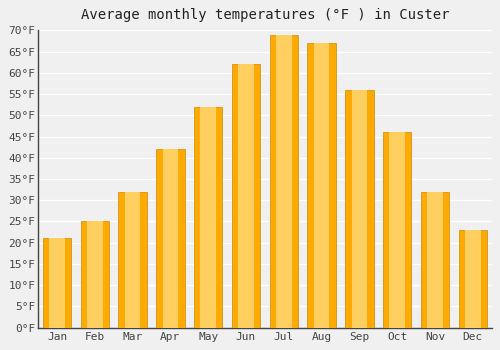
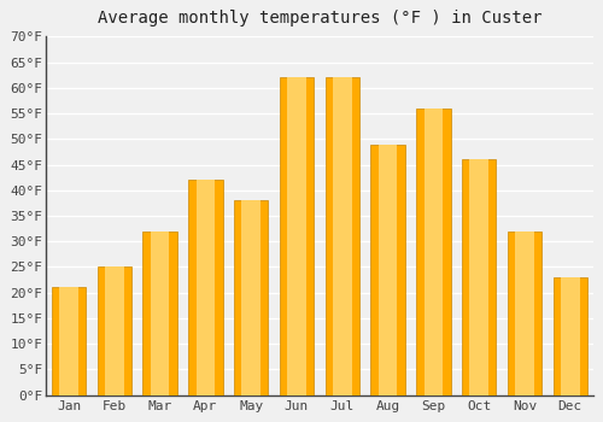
May: 52°F -> 38°F
Jul: 69°F -> 62°F
Aug: 67°F -> 49°F
